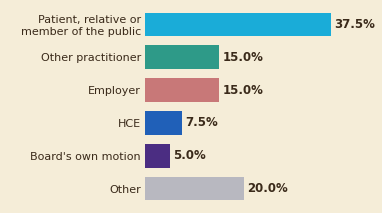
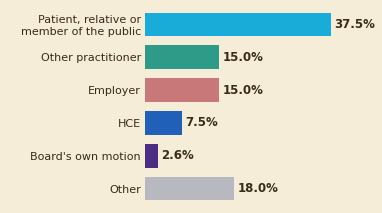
Board's own motion: 5.0% -> 2.6%
Other: 20.0% -> 18.0%
